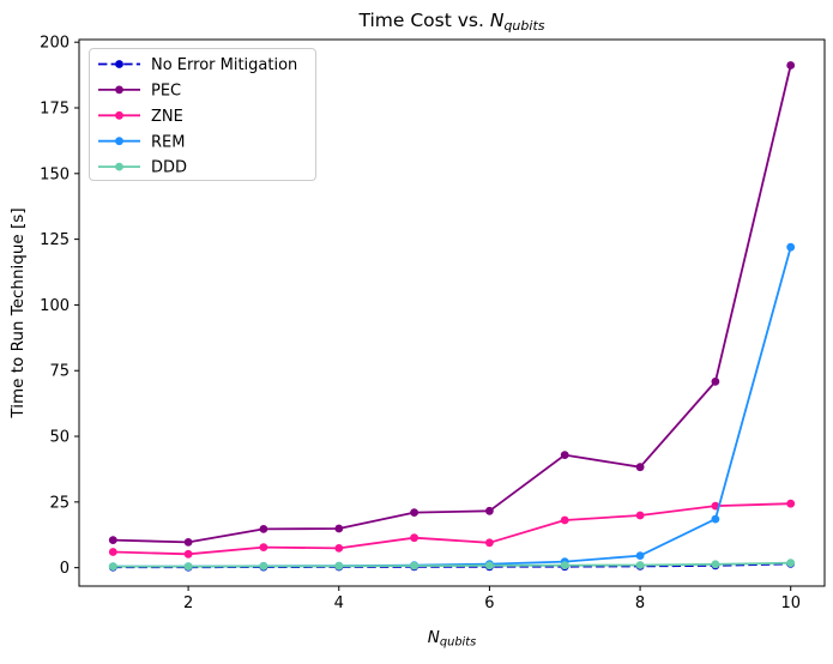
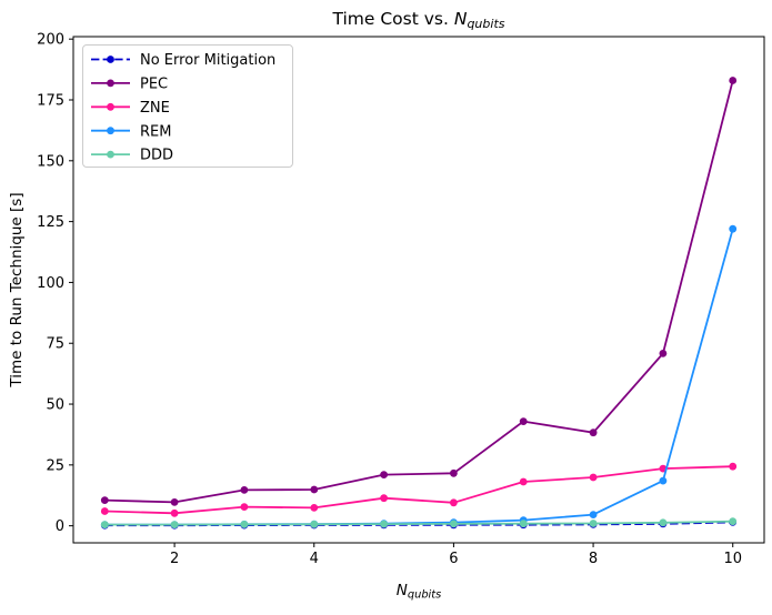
PEC/10: 191 -> 183
